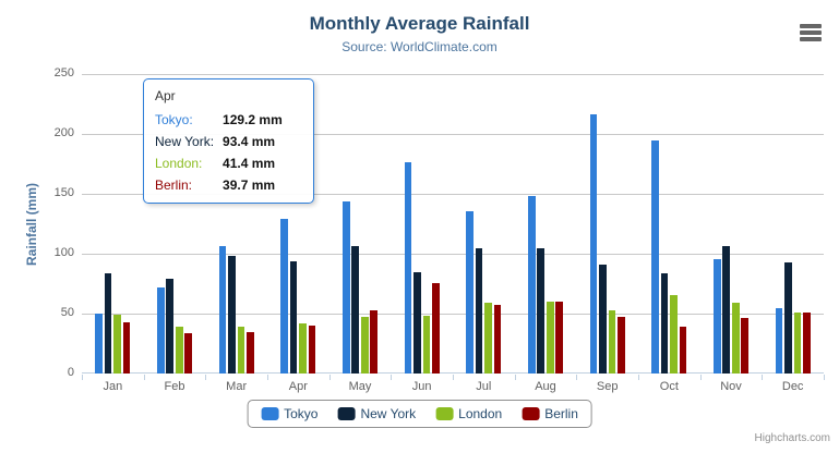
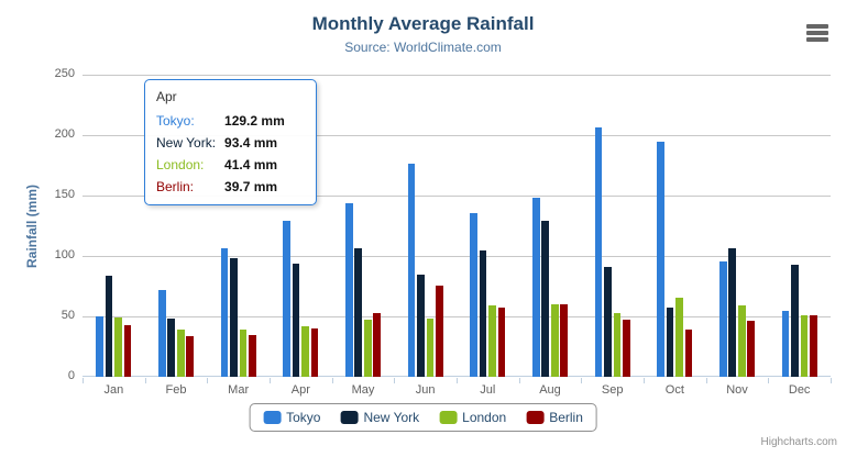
New York/Feb: 79 -> 48
New York/Aug: 104 -> 129
Tokyo/Sep: 216 -> 206
New York/Oct: 84 -> 57
